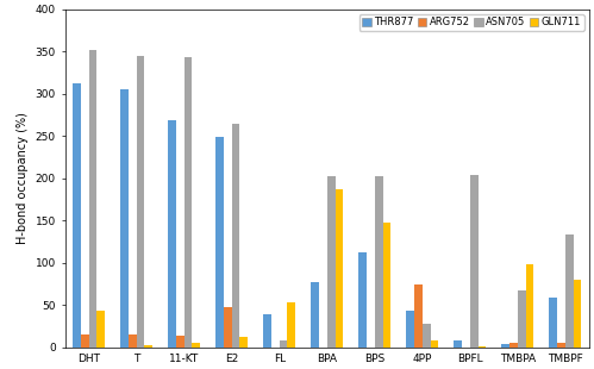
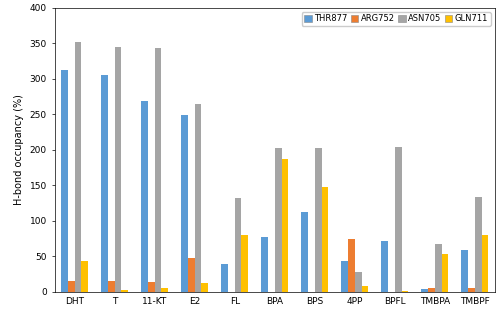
ASN705/FL: 8 -> 132
GLN711/FL: 54 -> 80
THR877/BPFL: 8 -> 72
GLN711/TMBPA: 98 -> 54
